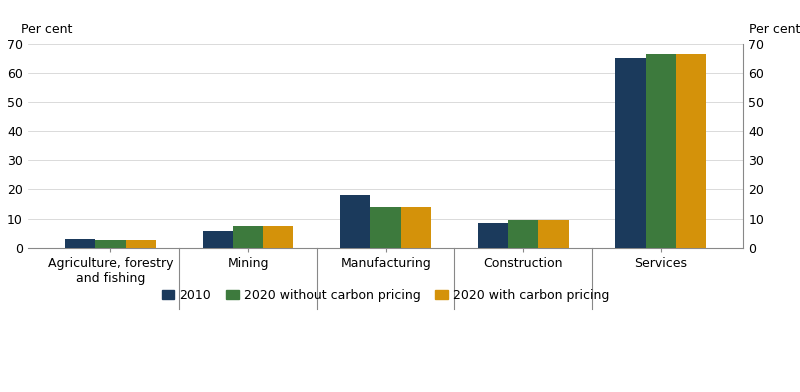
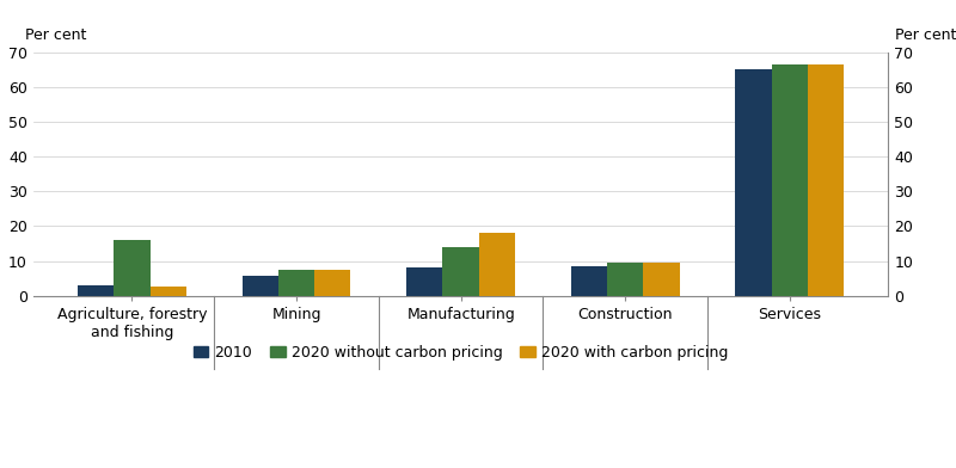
2020 without carbon pricing/Agriculture, forestry and fishing: 2.5 -> 16.0
2010/Manufacturing: 18.0 -> 8.0
2020 with carbon pricing/Manufacturing: 14.0 -> 18.0
